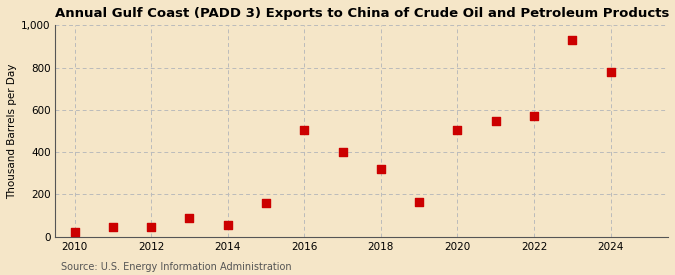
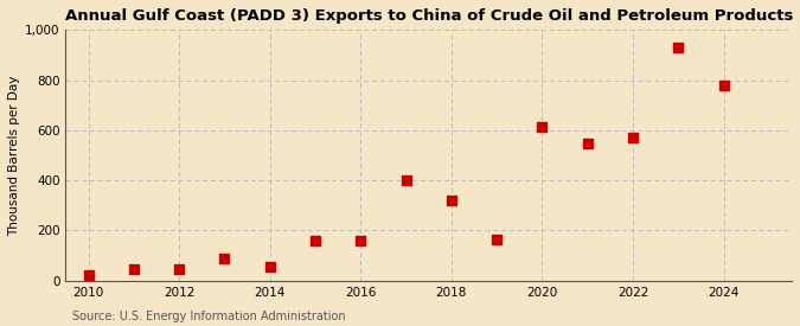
2016: 505 -> 160
2020: 505 -> 615
